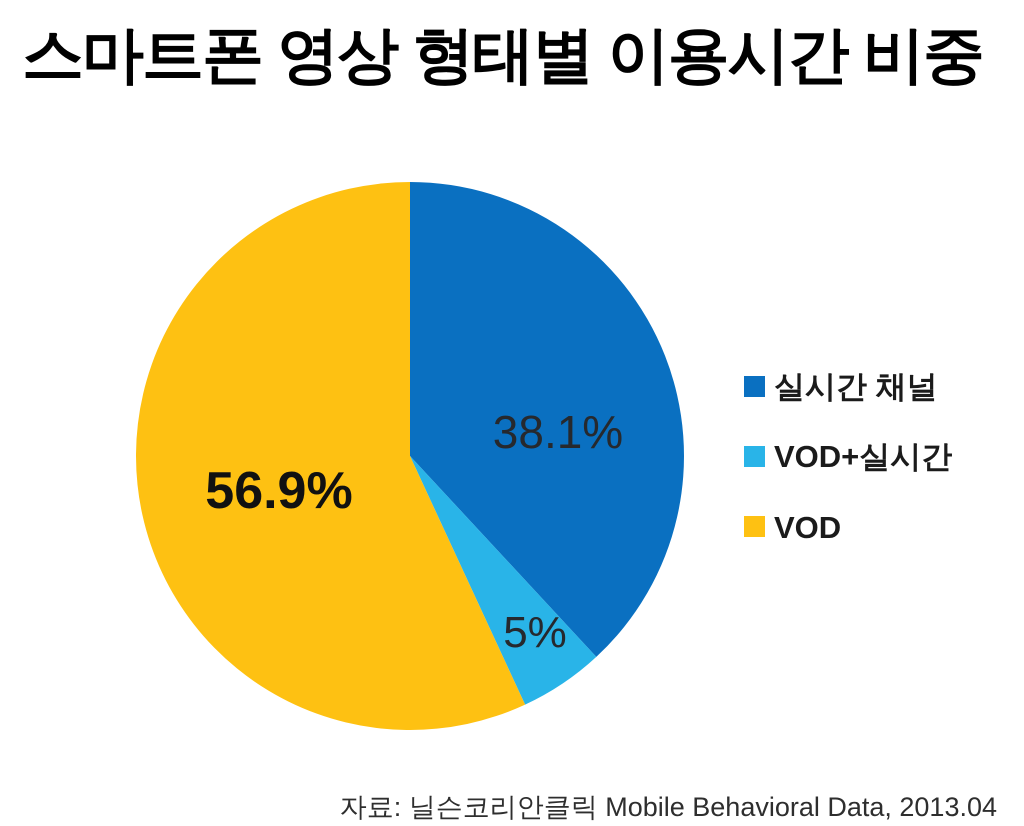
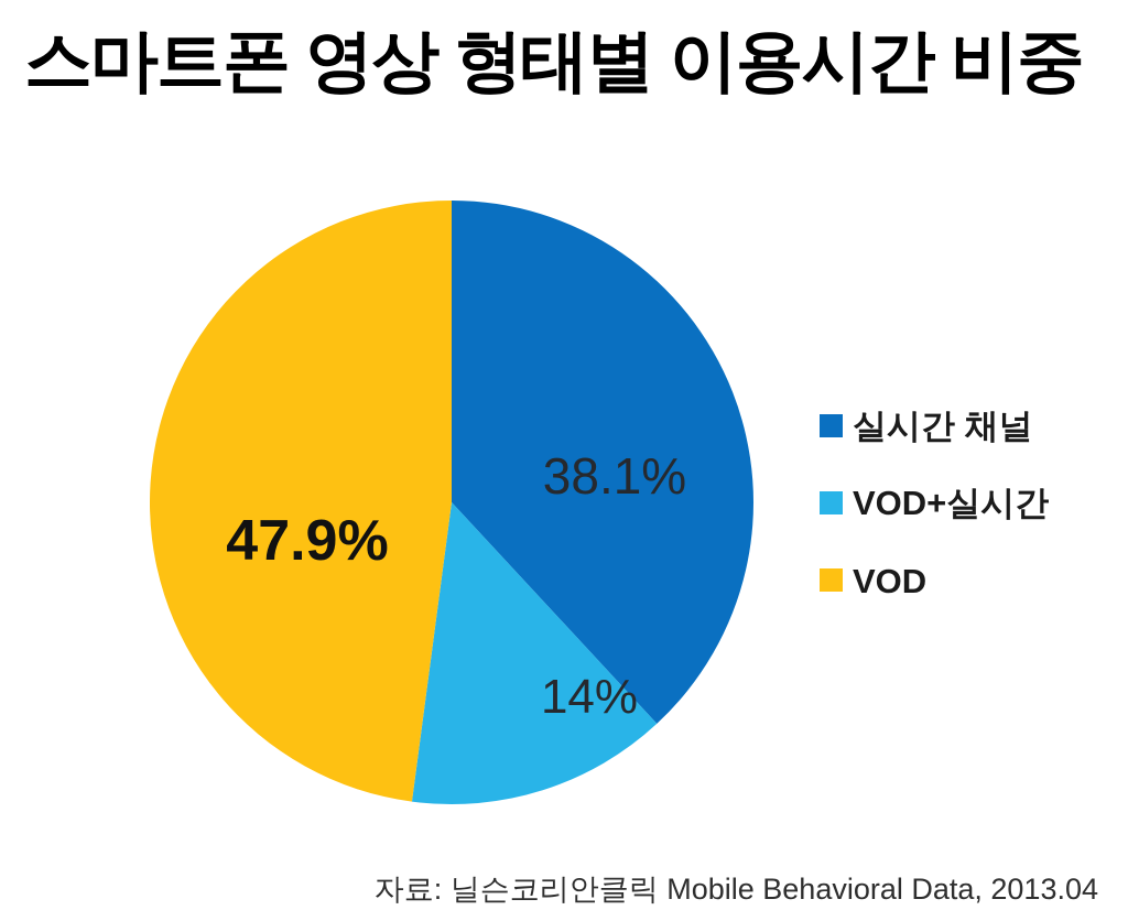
VOD+실시간: 5% -> 14%
VOD: 56.9% -> 47.9%
